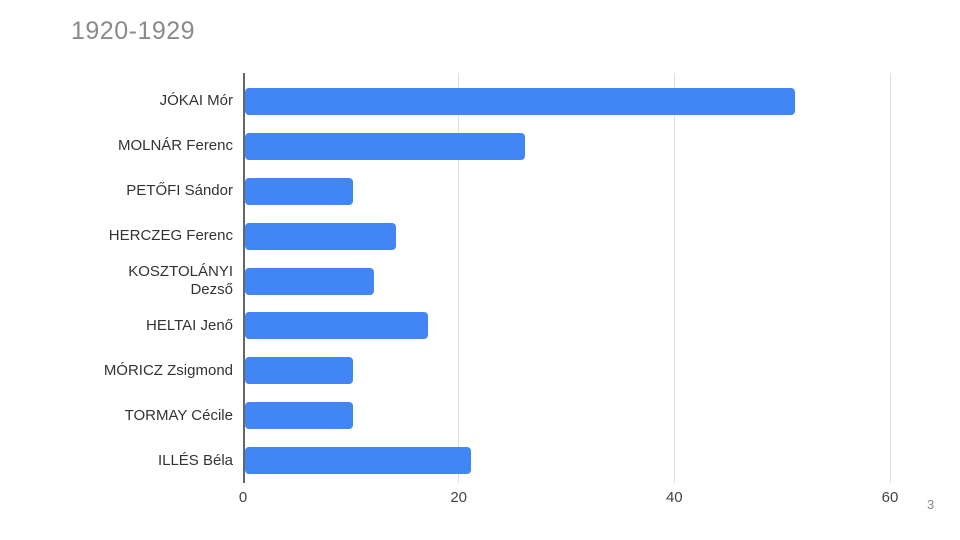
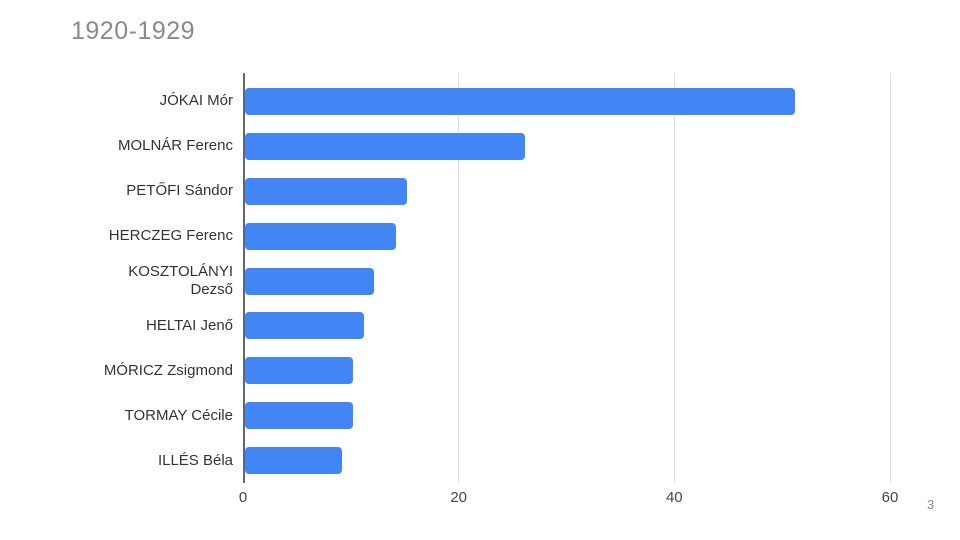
PETŐFI Sándor: 10 -> 15
HELTAI Jenő: 17 -> 11
ILLÉS Béla: 21 -> 9
